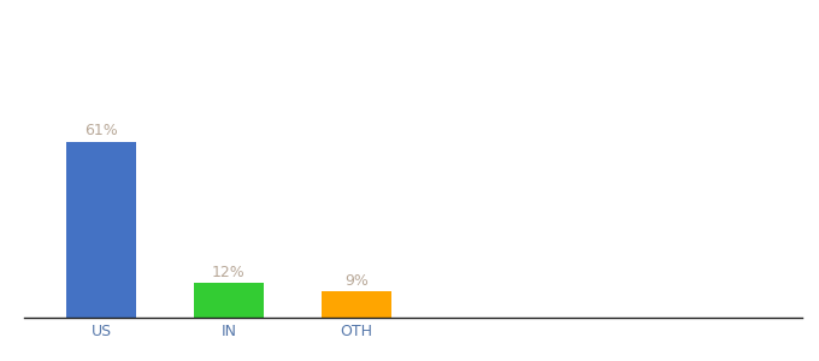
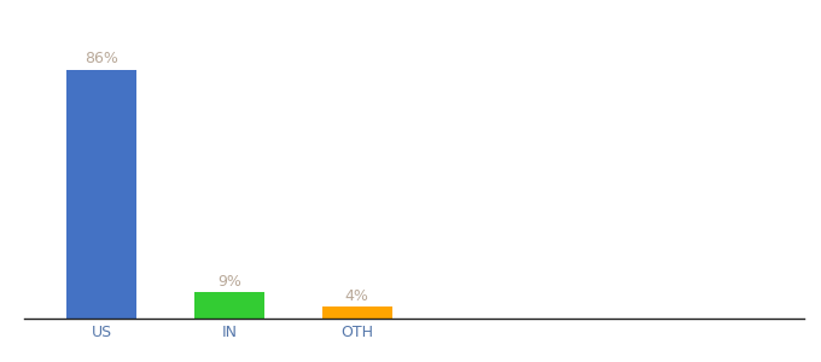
US: 61% -> 86%
IN: 12% -> 9%
OTH: 9% -> 4%
